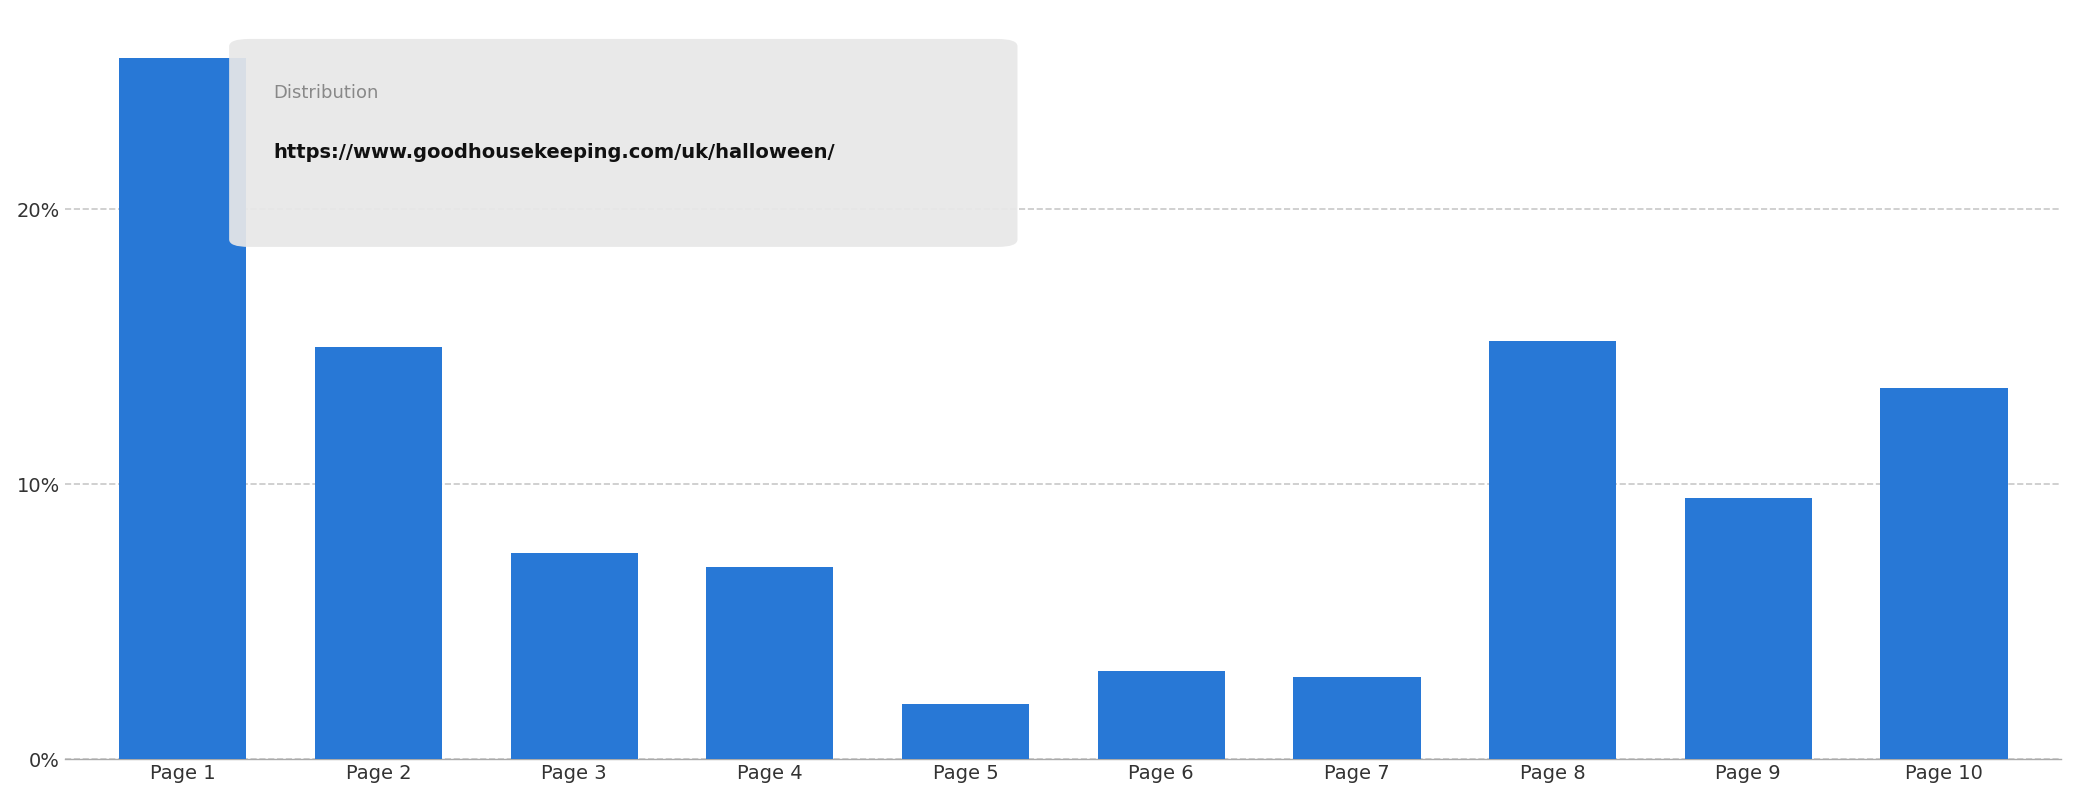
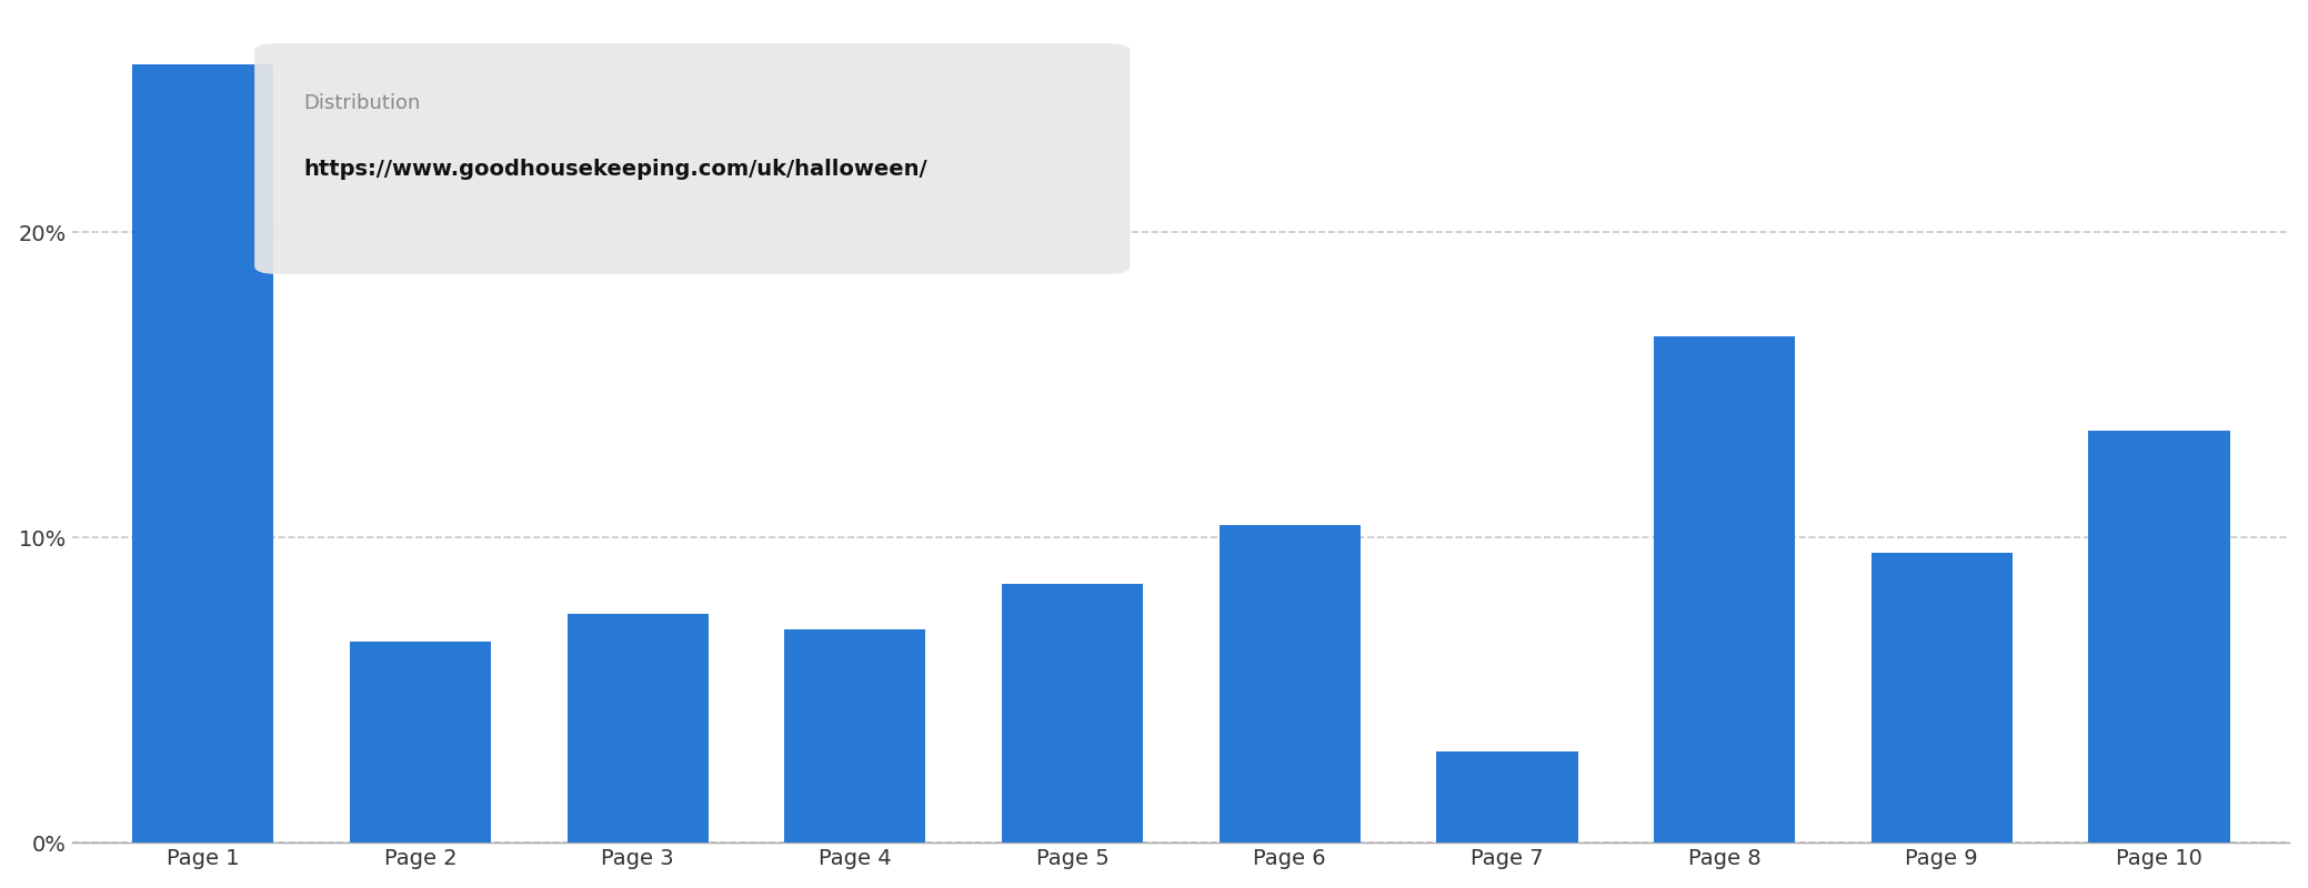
Page 2: 15.0% -> 6.6%
Page 5: 2.0% -> 8.5%
Page 6: 3.2% -> 10.4%
Page 8: 15.2% -> 16.6%
